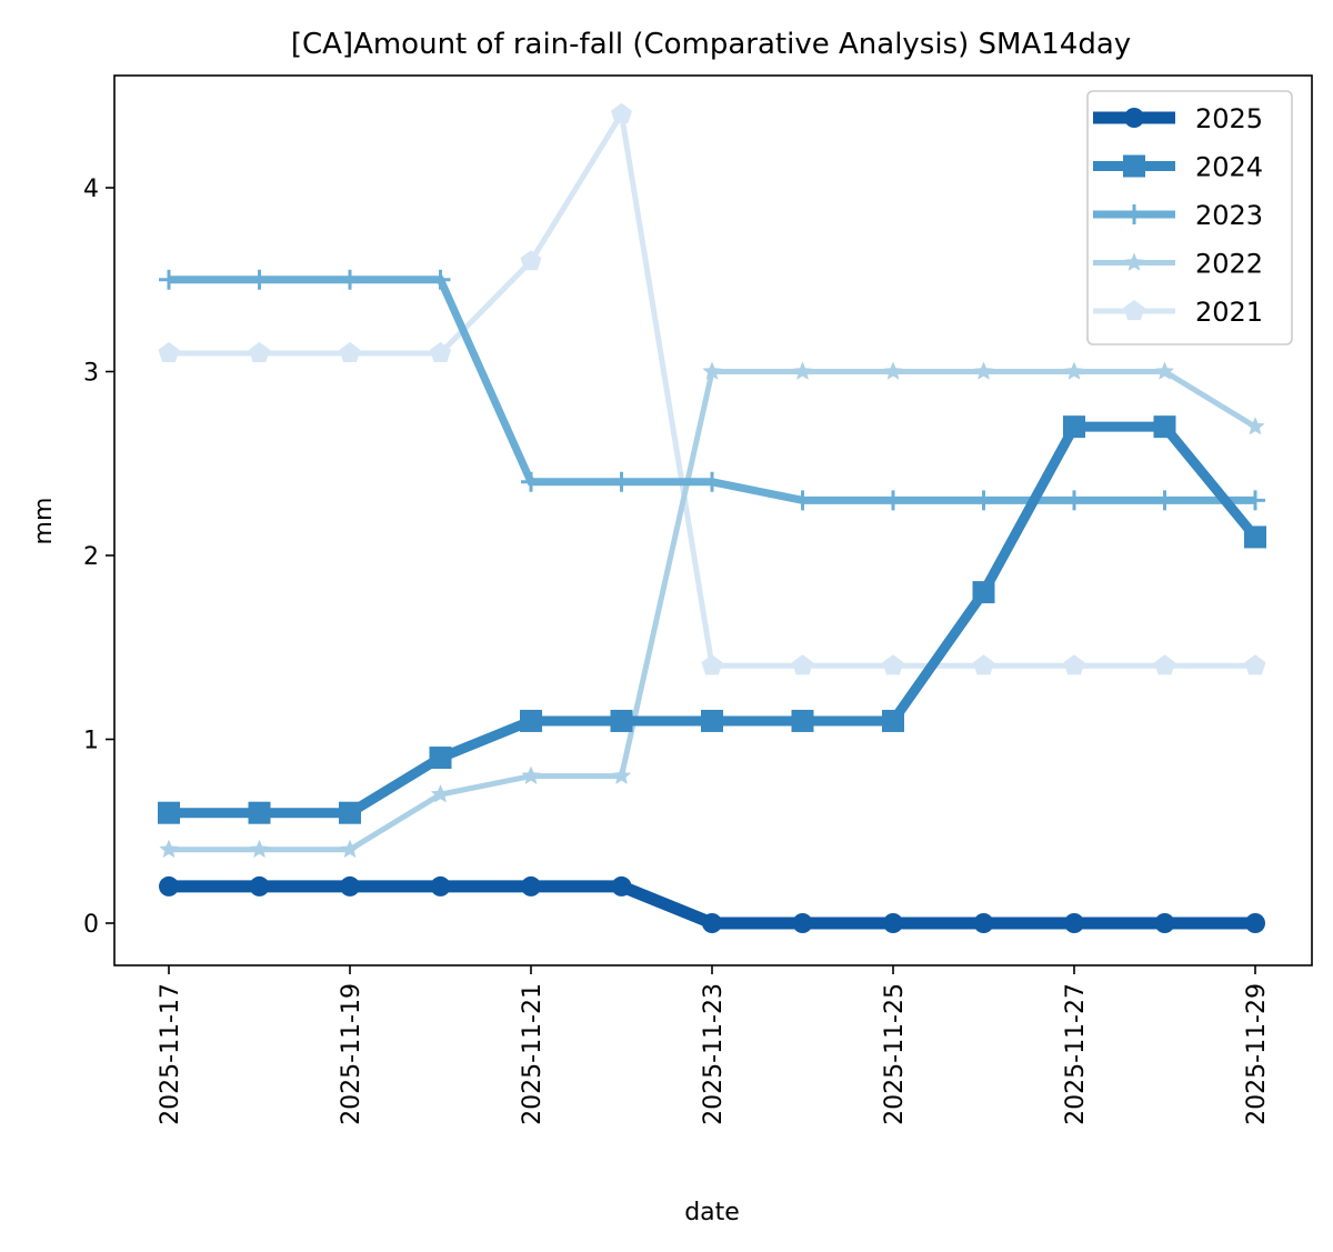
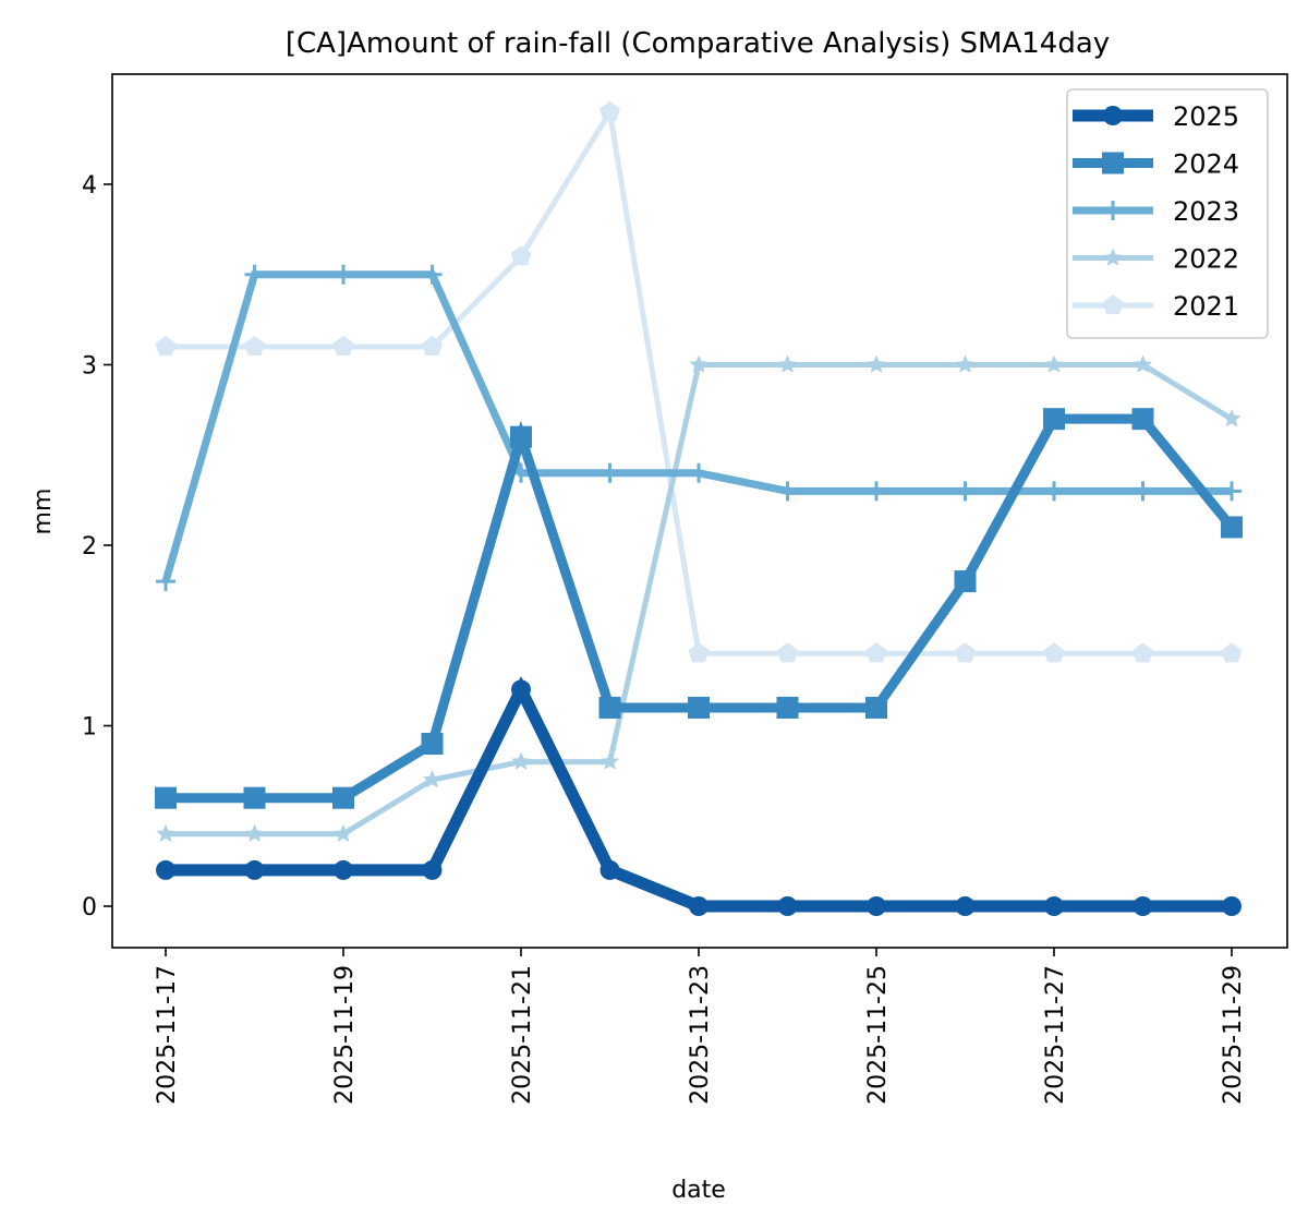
2023/2025-11-17: 3.5 -> 1.8
2025/2025-11-21: 0.2 -> 1.2
2024/2025-11-21: 1.1 -> 2.6
